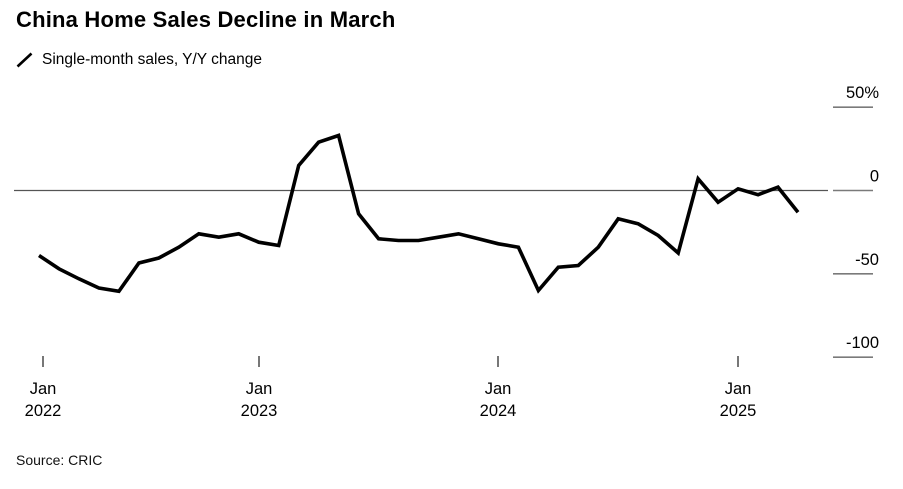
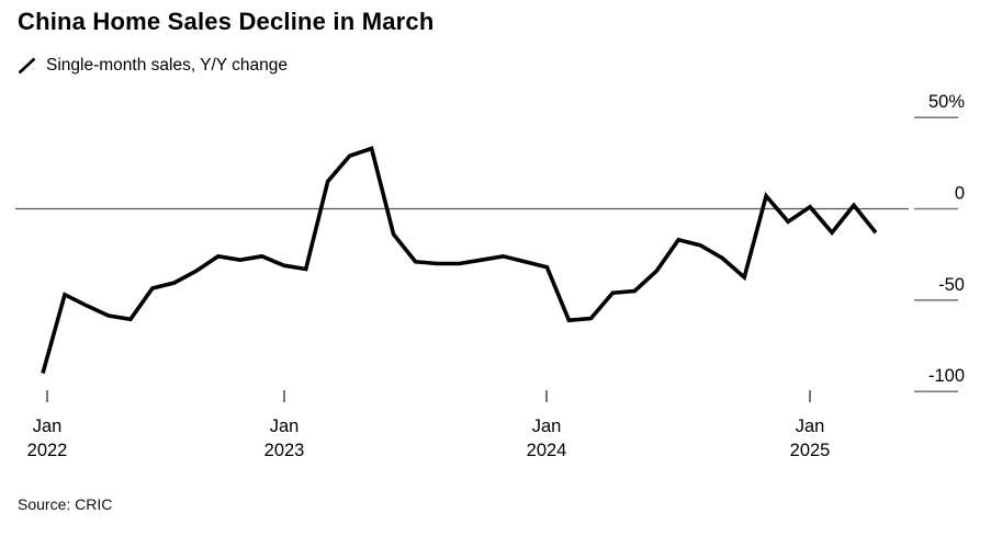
Jan 2022: -39% -> -90%
Jan 2024: -34% -> -61%
Jan 2025: -2% -> -13%
